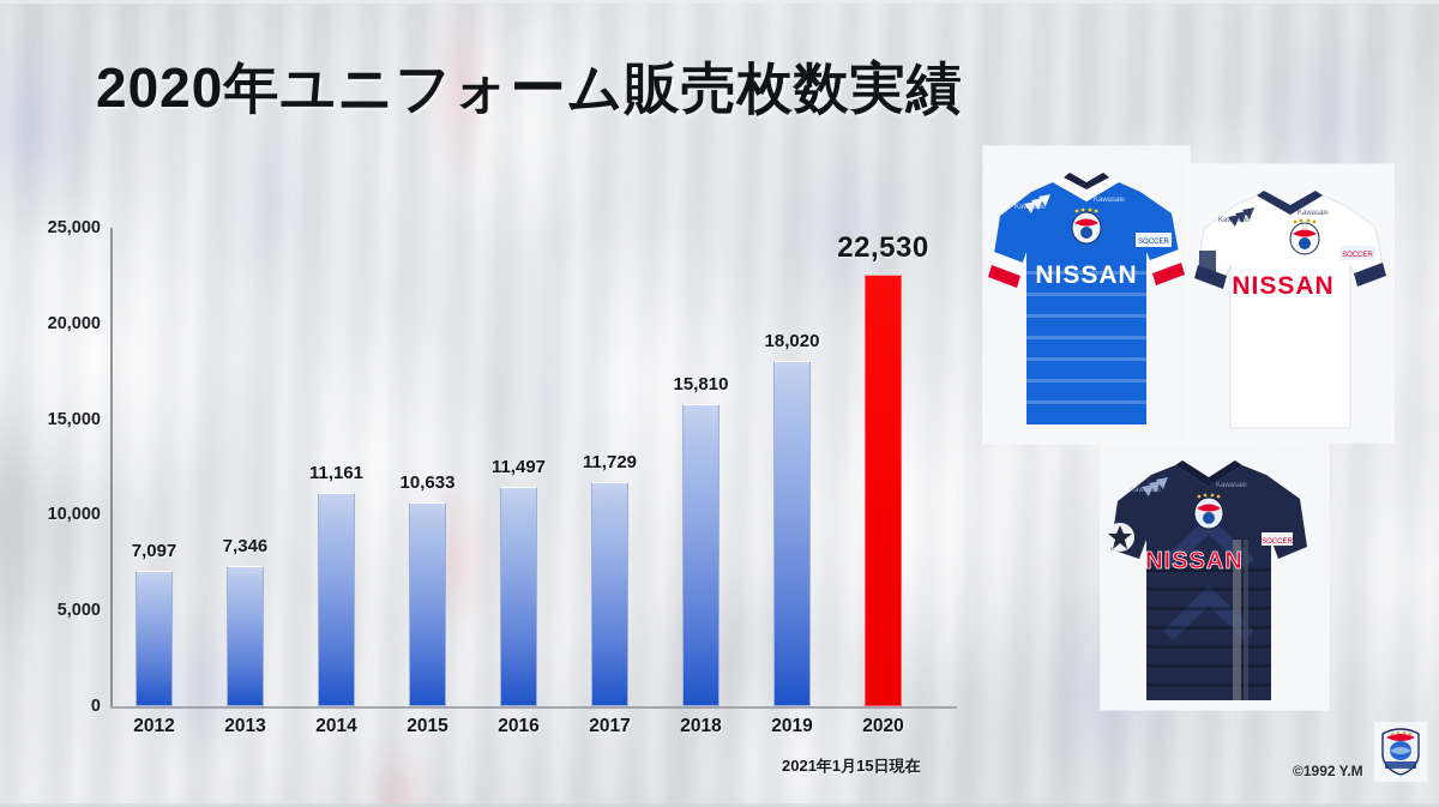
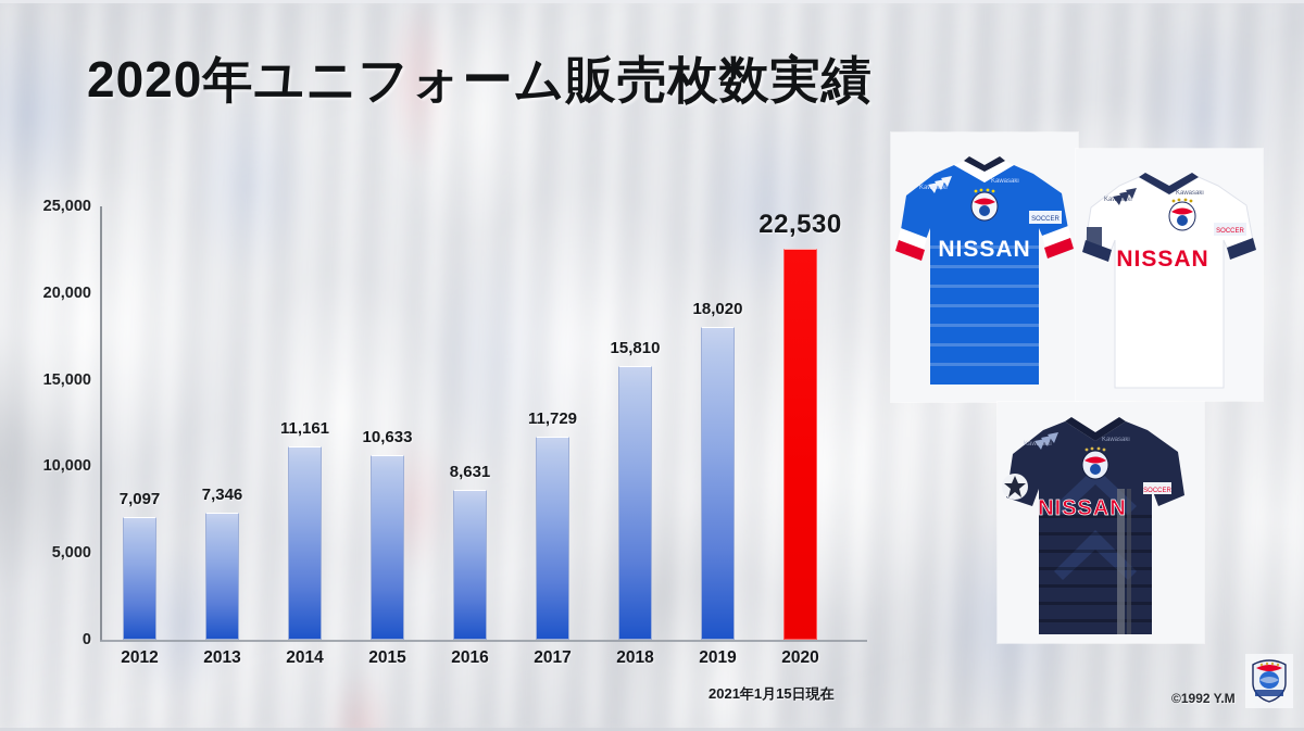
2016: 11,497 -> 8,631
